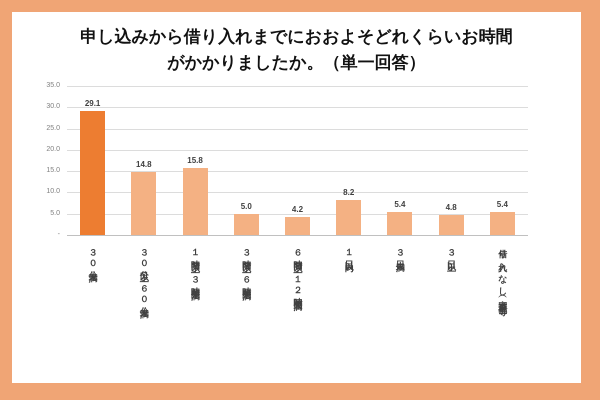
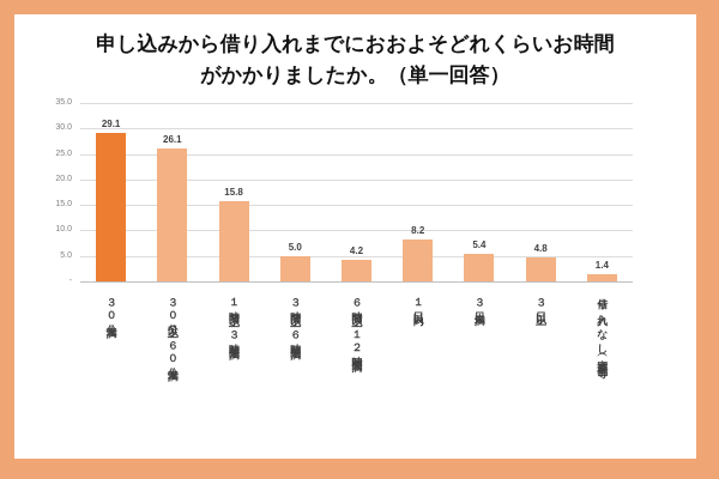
３０分以上～６０分未満: 14.8 -> 26.1
借り入れなし（審査不備等）: 5.4 -> 1.4
